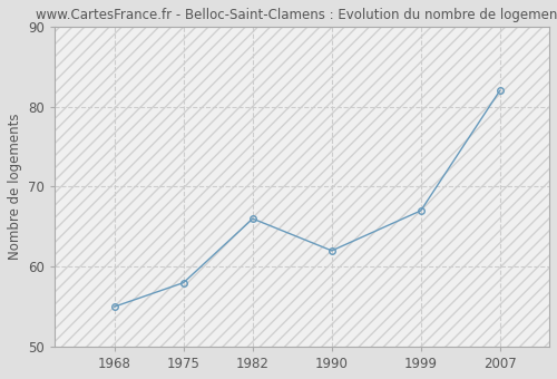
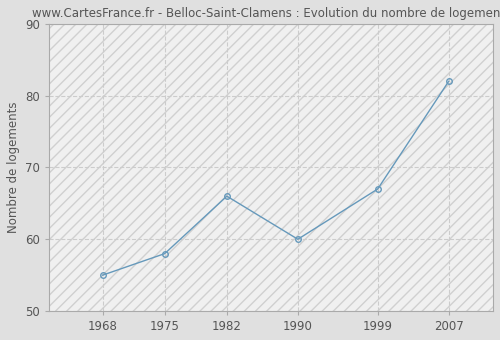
1990: 62 -> 60
